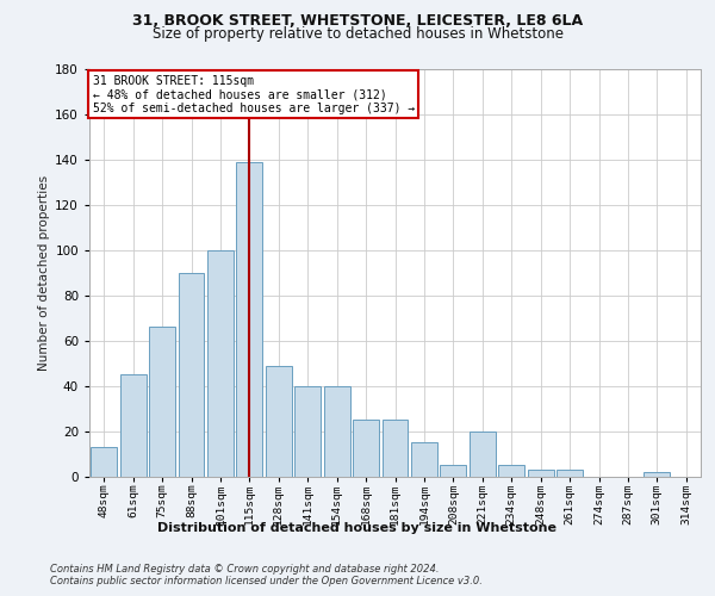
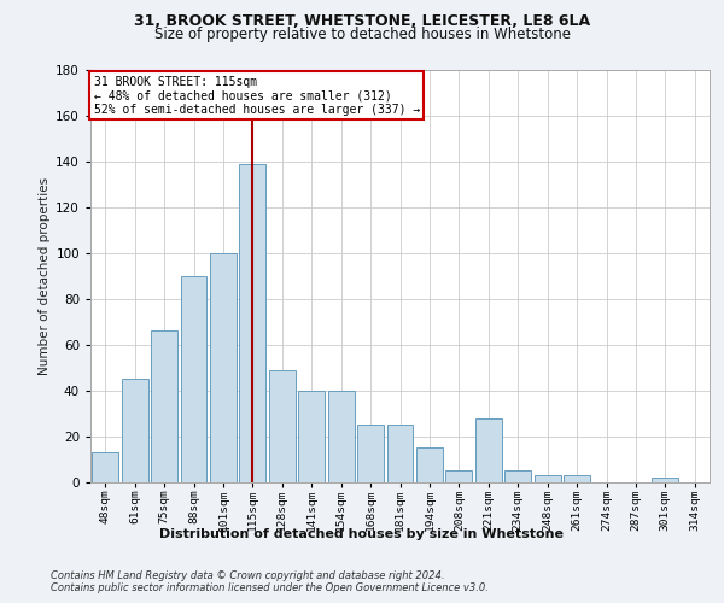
221sqm: 20 -> 28
